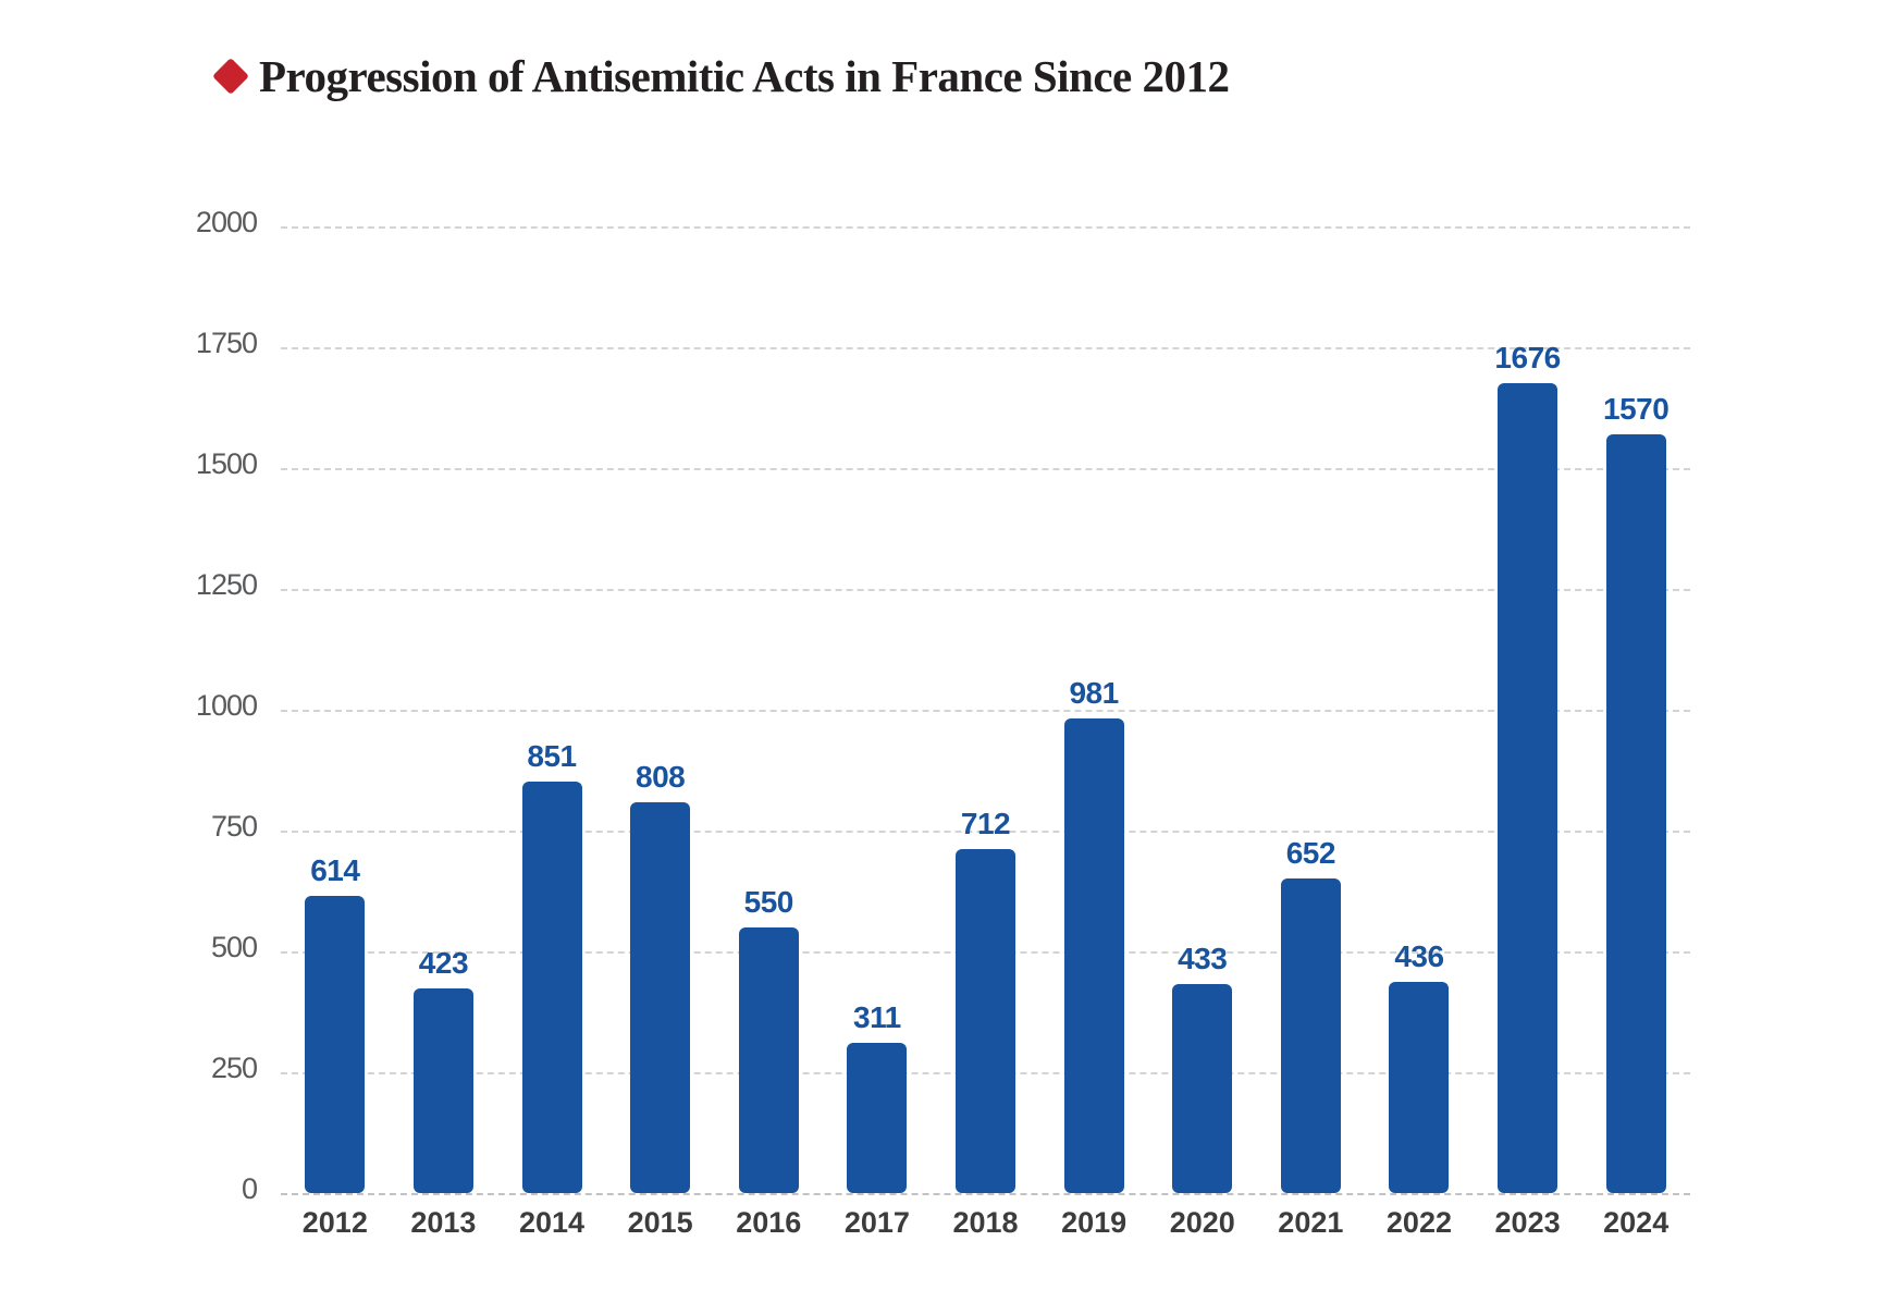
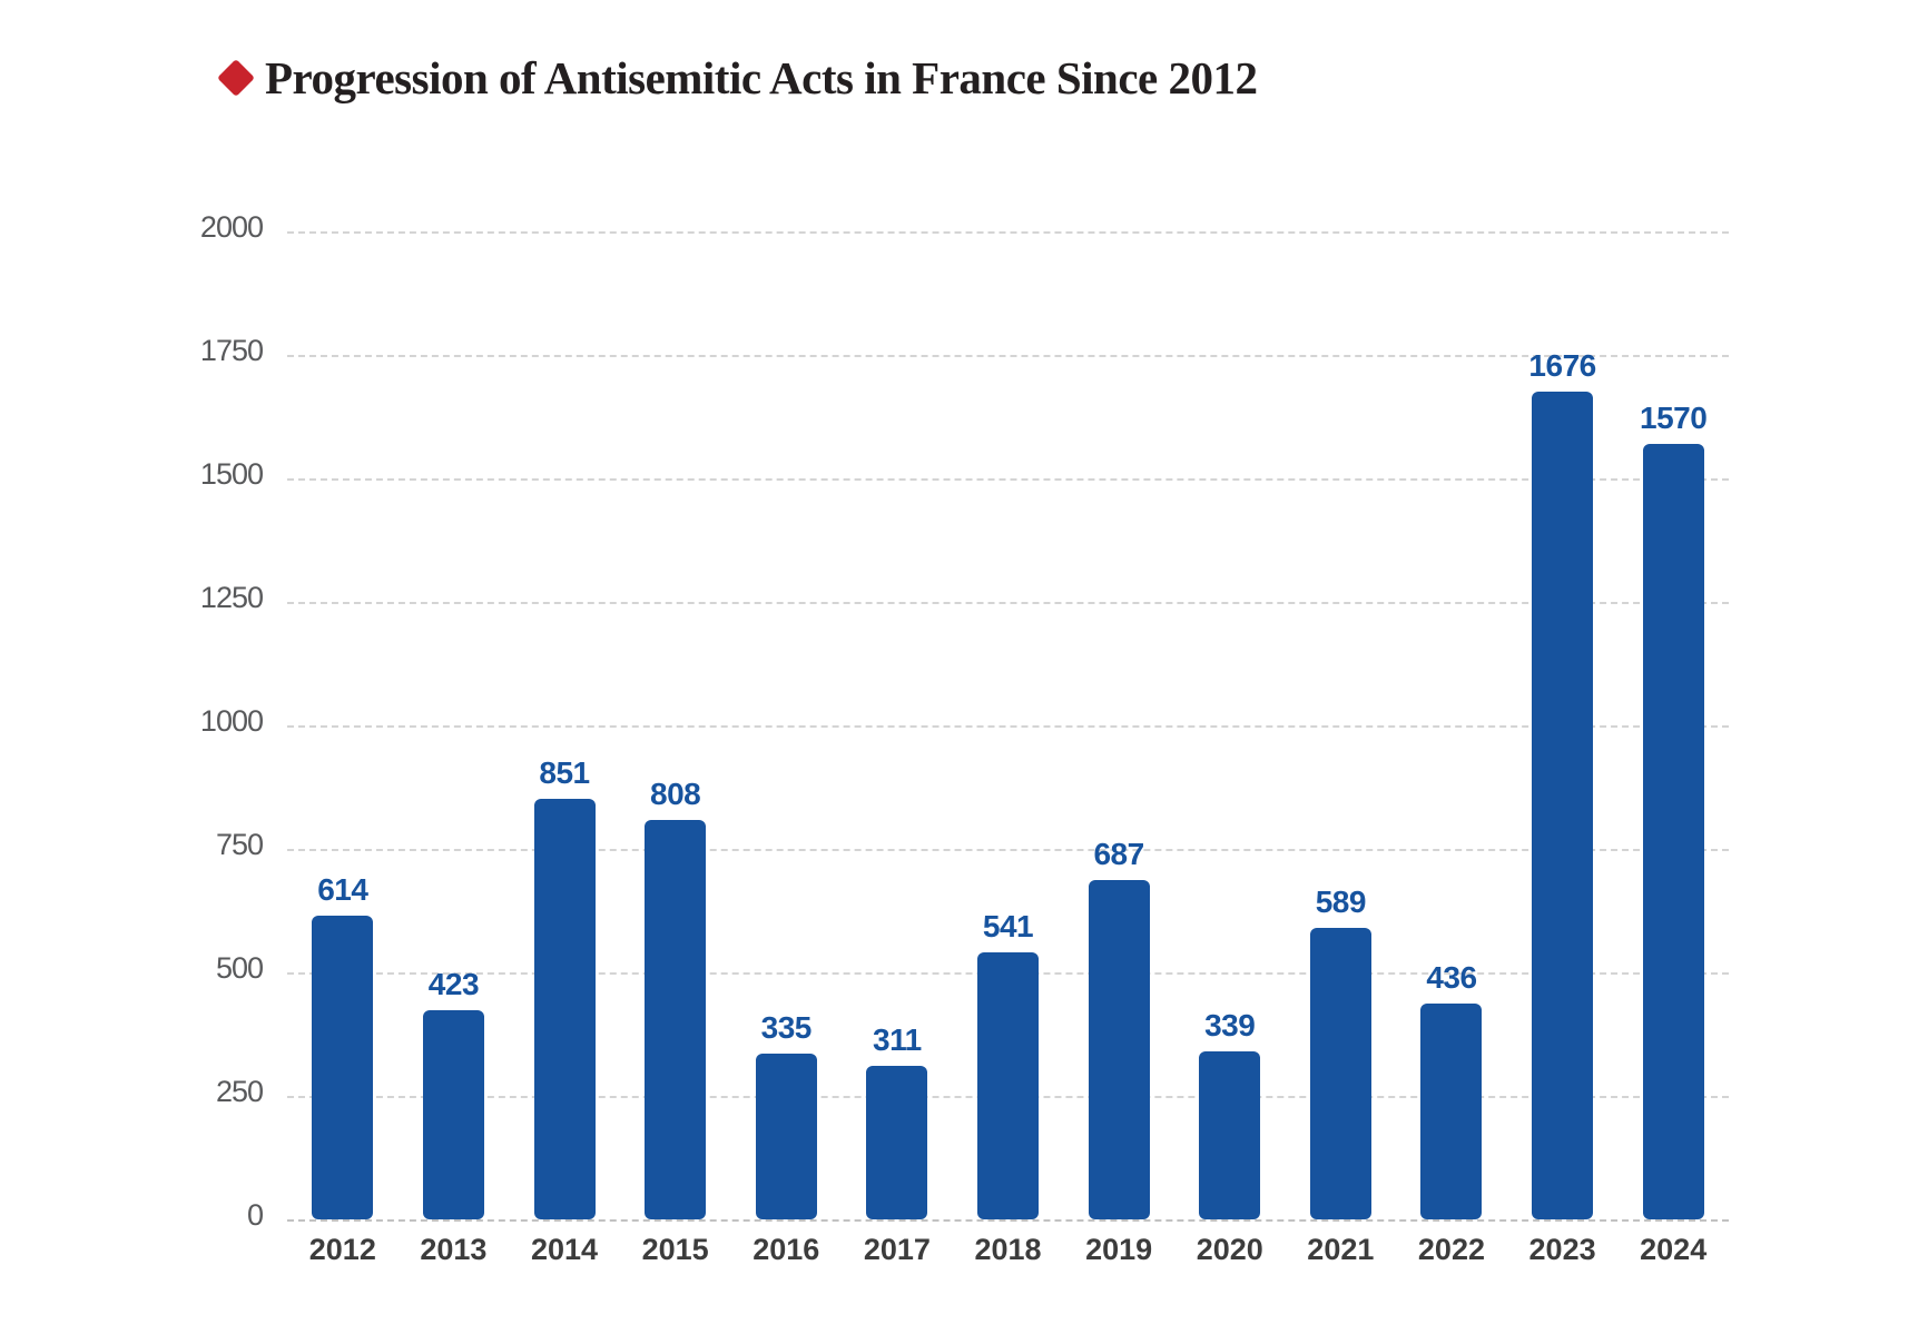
2016: 550 -> 335
2018: 712 -> 541
2019: 981 -> 687
2020: 433 -> 339
2021: 652 -> 589
